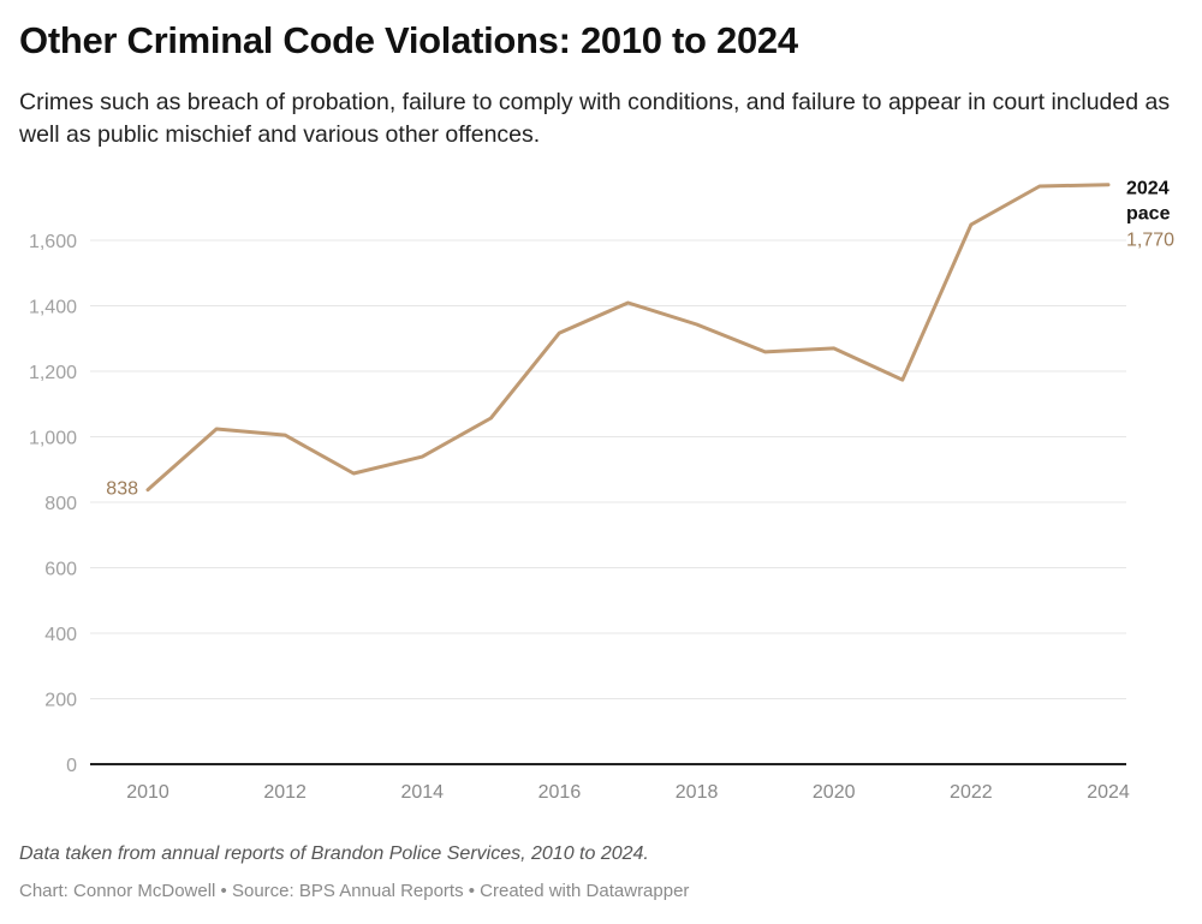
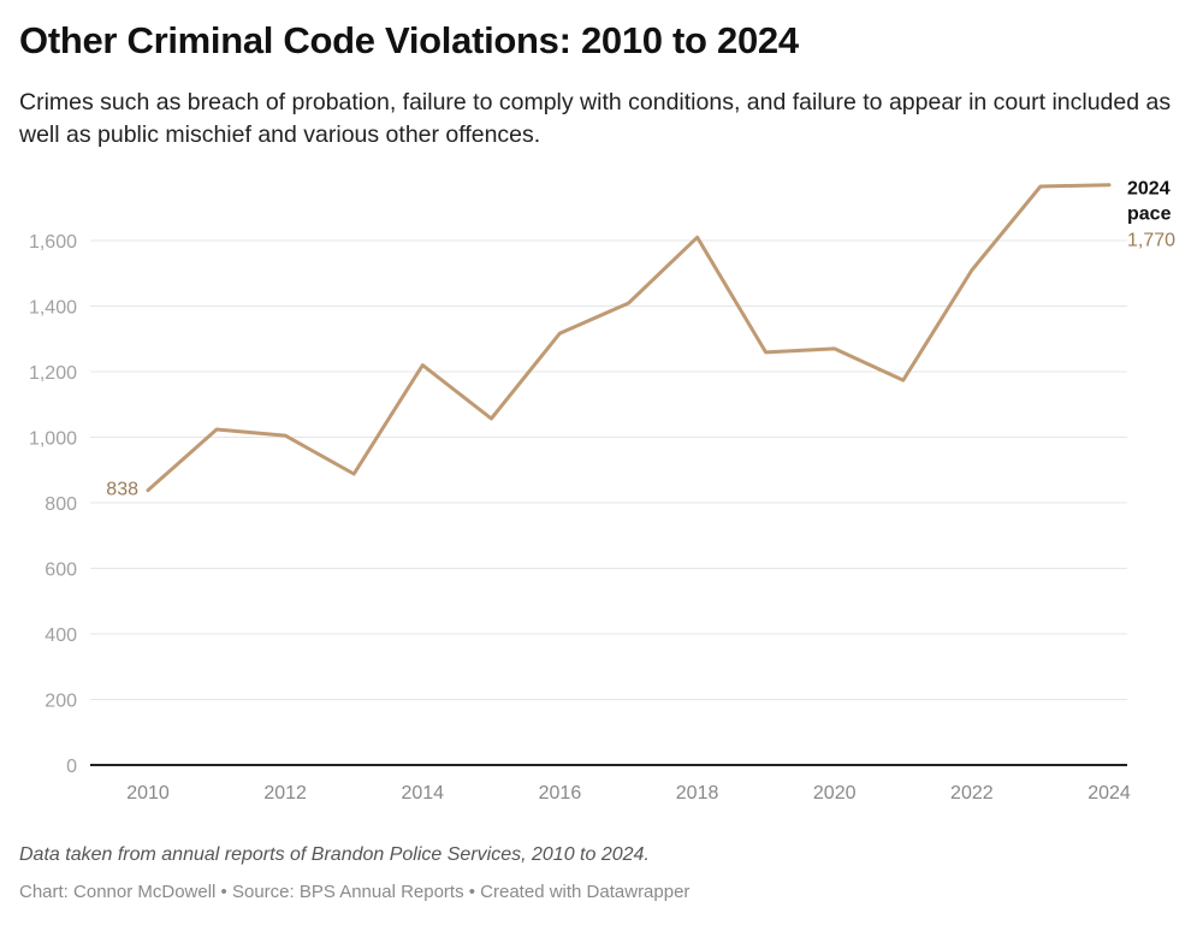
2014: 940 -> 1220
2018: 1340 -> 1610
2022: 1650 -> 1510
